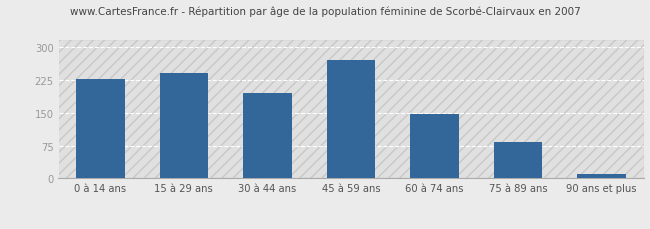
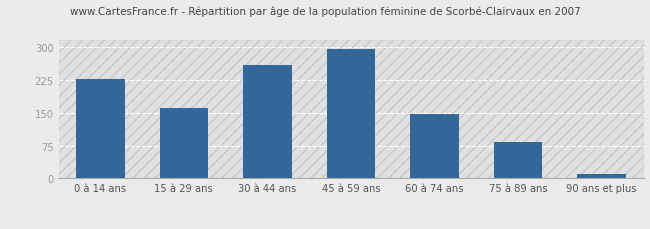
15 à 29 ans: 240 -> 160
30 à 44 ans: 195 -> 258
45 à 59 ans: 270 -> 296
